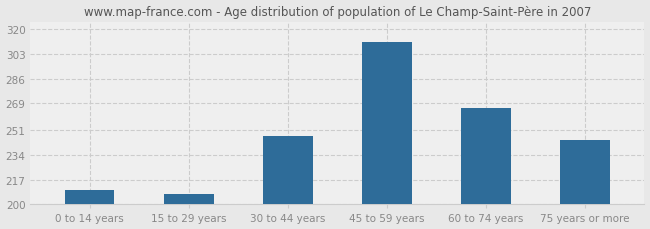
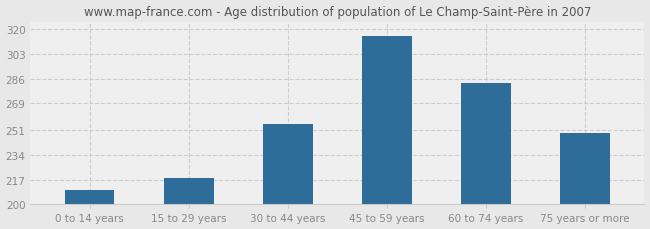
15 to 29 years: 207 -> 218
30 to 44 years: 247 -> 255
45 to 59 years: 311 -> 315
60 to 74 years: 266 -> 283
75 years or more: 244 -> 249
